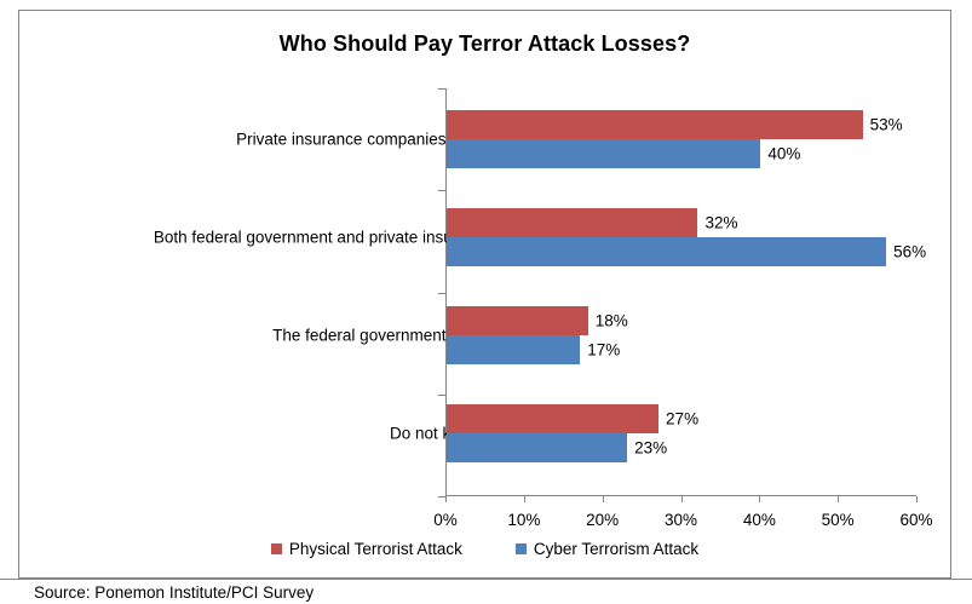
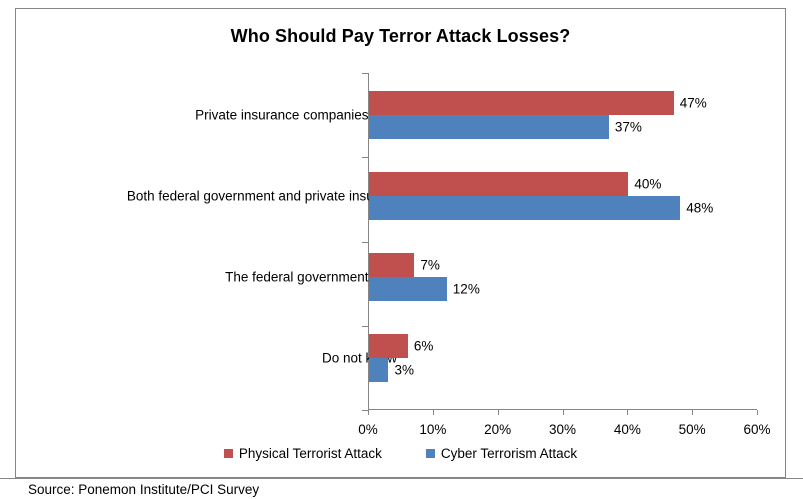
Physical Terrorist Attack/Private insurance companies only: 53% -> 47%
Cyber Terrorism Attack/Private insurance companies only: 40% -> 37%
Physical Terrorist Attack/Both federal government and private insurers: 32% -> 40%
Cyber Terrorism Attack/Both federal government and private insurers: 56% -> 48%
Physical Terrorist Attack/The federal government only: 18% -> 7%
Cyber Terrorism Attack/The federal government only: 17% -> 12%
Physical Terrorist Attack/Do not know: 27% -> 6%
Cyber Terrorism Attack/Do not know: 23% -> 3%
